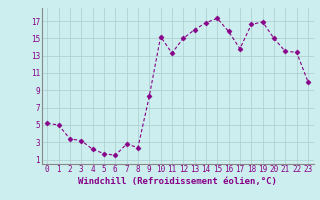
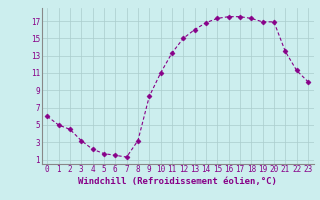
0: 5.2 -> 6.0
2: 3.4 -> 4.5
7: 2.8 -> 1.3
8: 2.4 -> 3.2
10: 15.2 -> 11.0
16: 15.8 -> 17.5
17: 13.8 -> 17.5
18: 16.6 -> 17.3
20: 15.0 -> 16.9
22: 13.4 -> 11.3
